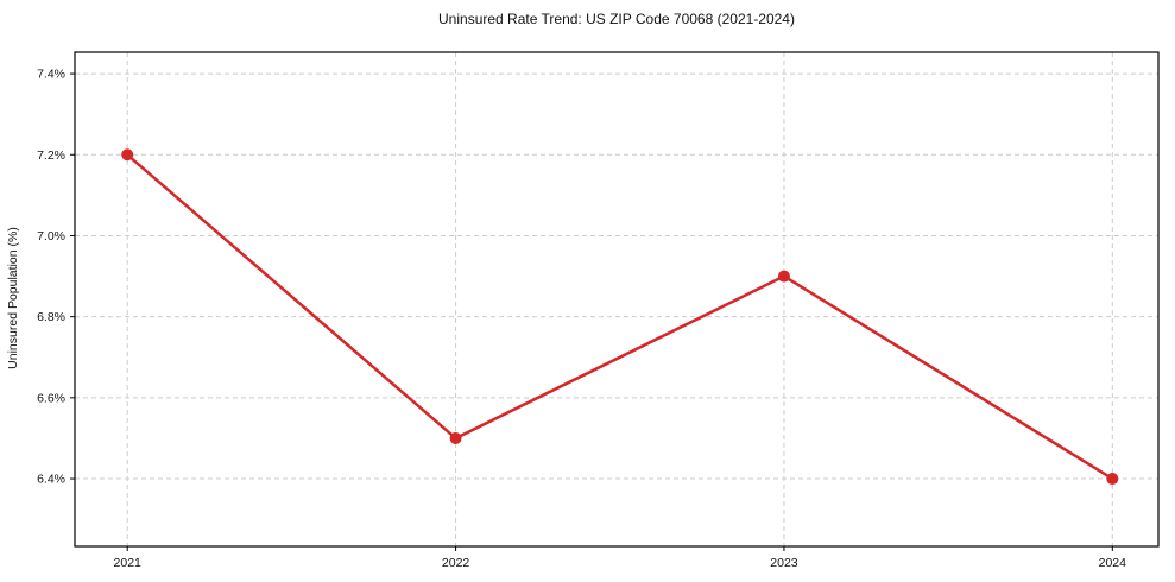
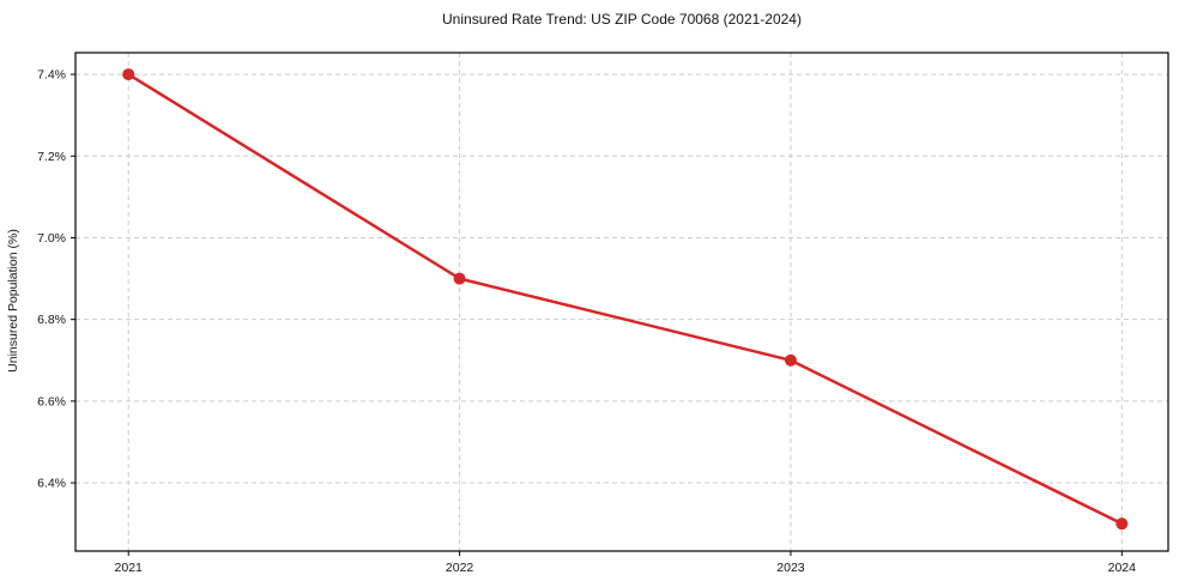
2021: 7.2% -> 7.4%
2022: 6.5% -> 6.9%
2023: 6.9% -> 6.7%
2024: 6.4% -> 6.3%
